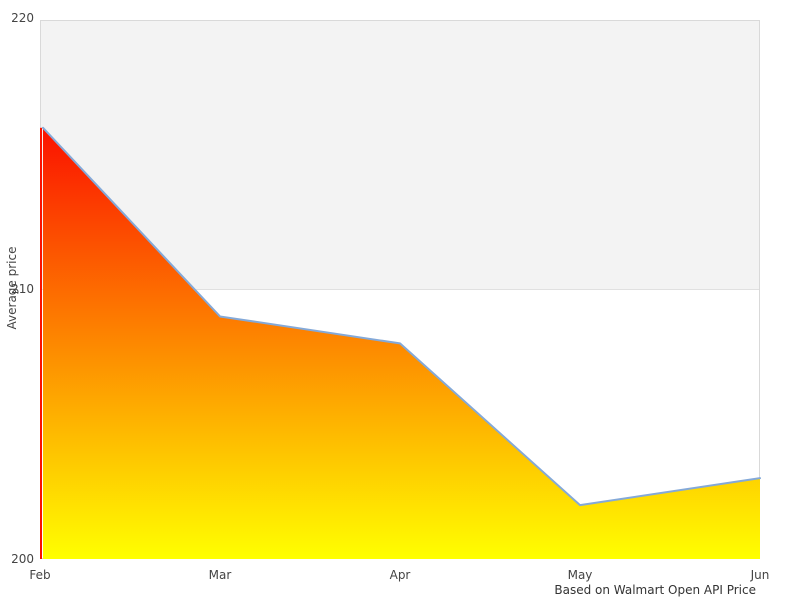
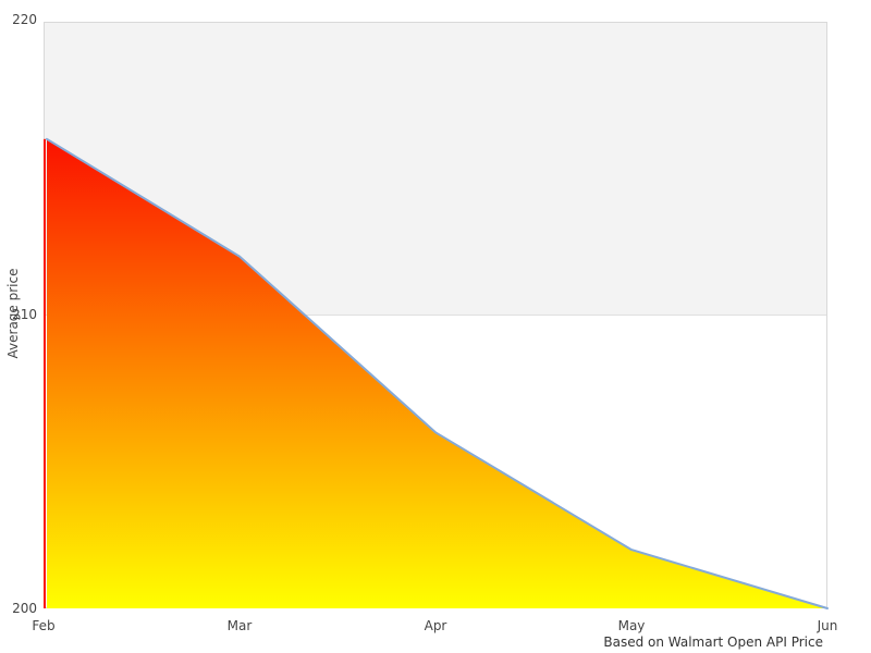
Mar: 209 -> 212
Apr: 208 -> 206
Jun: 203 -> 200
